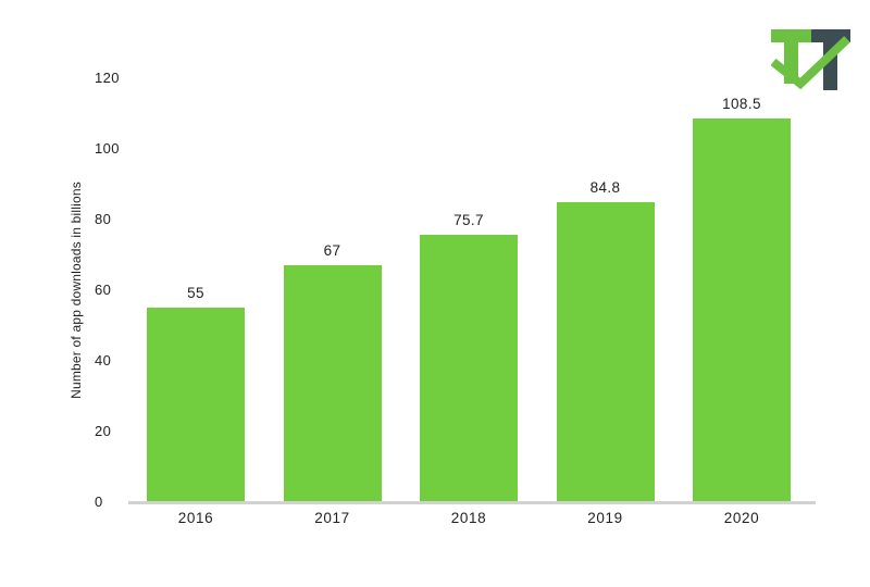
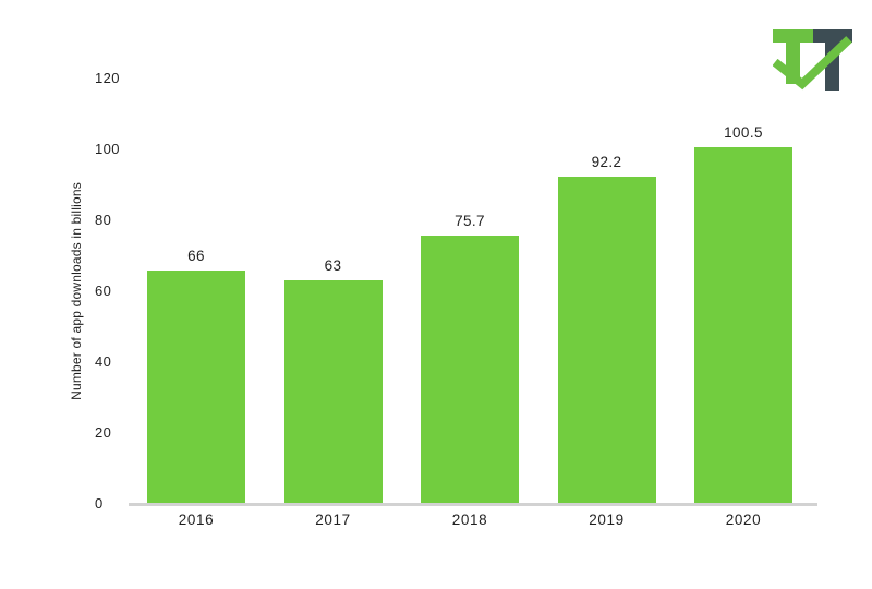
2016: 55 -> 66
2017: 67 -> 63
2019: 84.8 -> 92.2
2020: 108.5 -> 100.5
